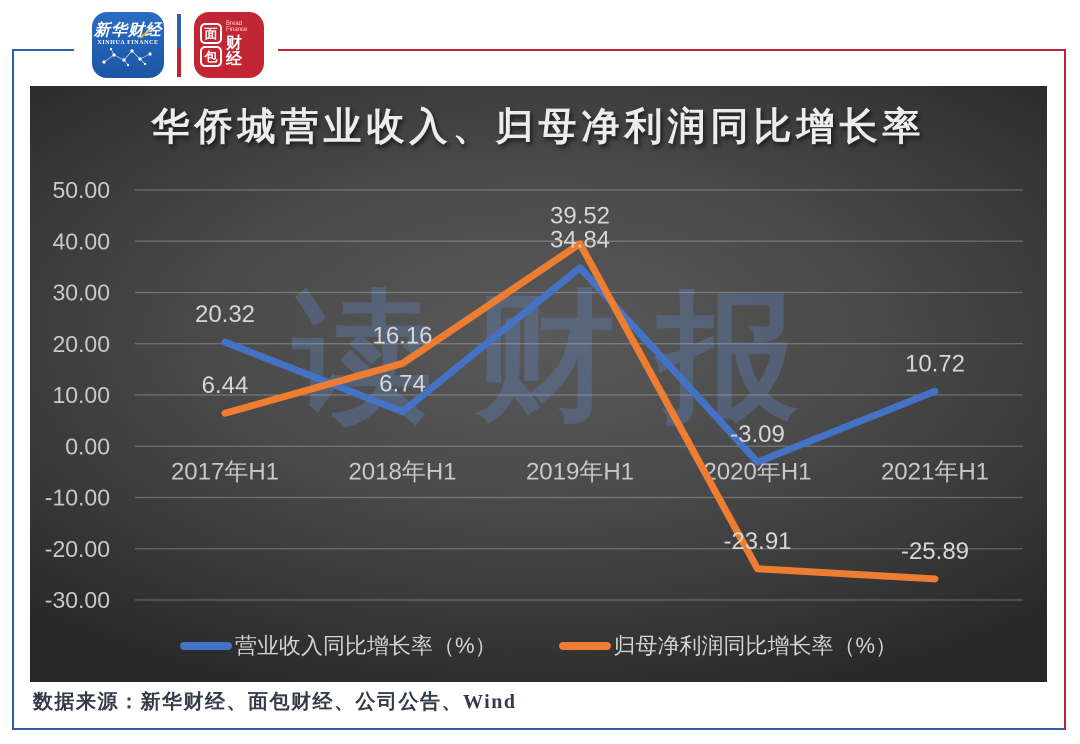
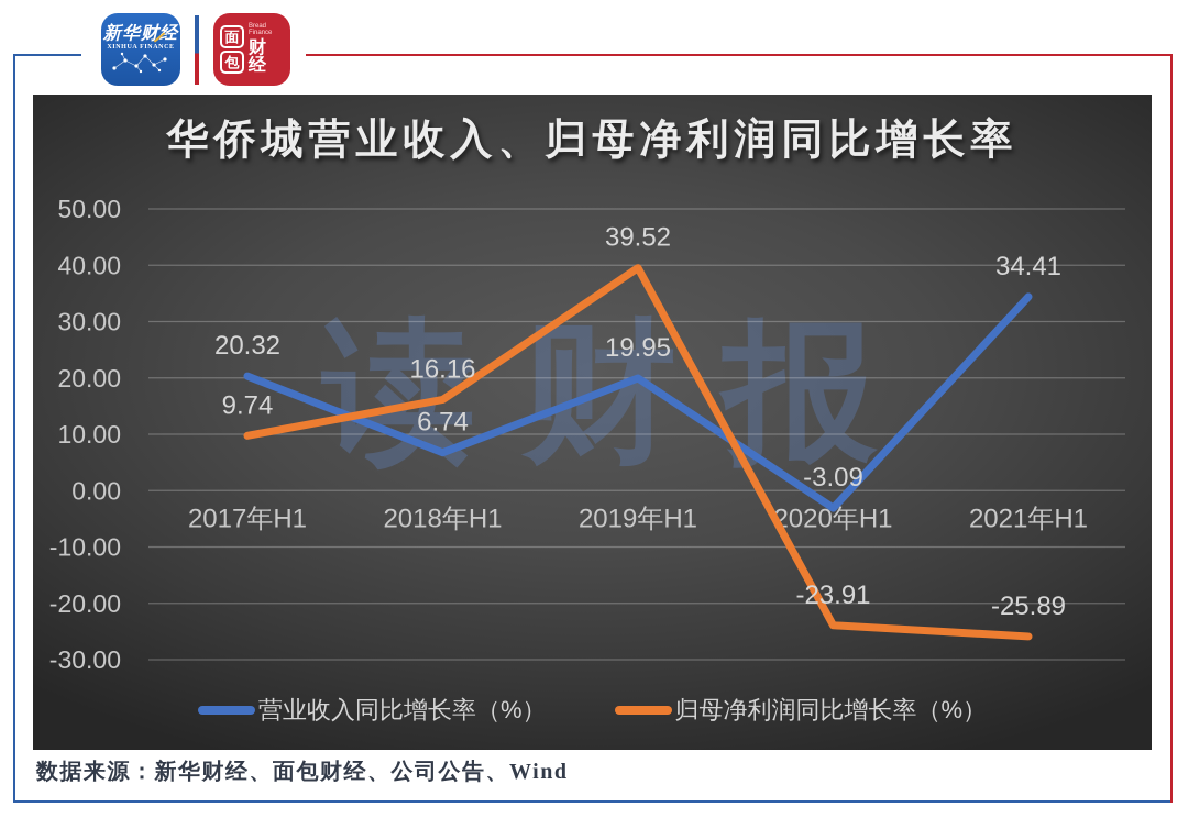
归母净利润同比增长率（%）/2017年H1: 6.44 -> 9.74
营业收入同比增长率（%）/2019年H1: 34.84 -> 19.95
营业收入同比增长率（%）/2021年H1: 10.72 -> 34.41
